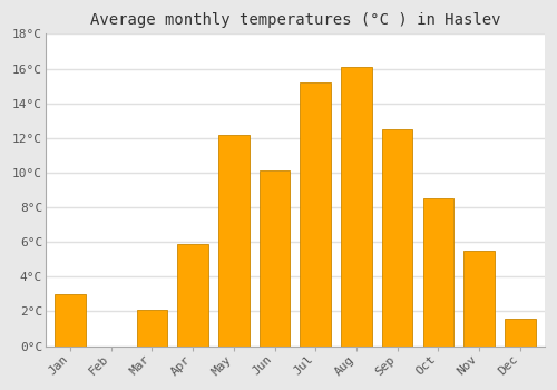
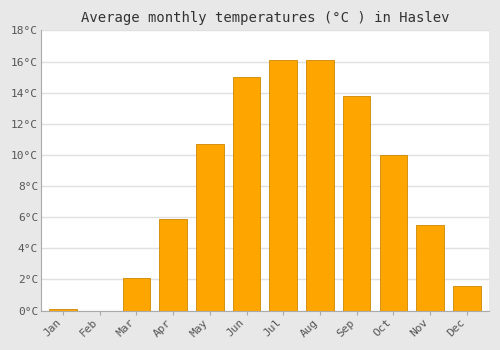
Jan: 3.0°C -> 0.1°C
May: 12.2°C -> 10.7°C
Jun: 10.1°C -> 15.0°C
Jul: 15.2°C -> 16.1°C
Sep: 12.5°C -> 13.8°C
Oct: 8.5°C -> 10.0°C
